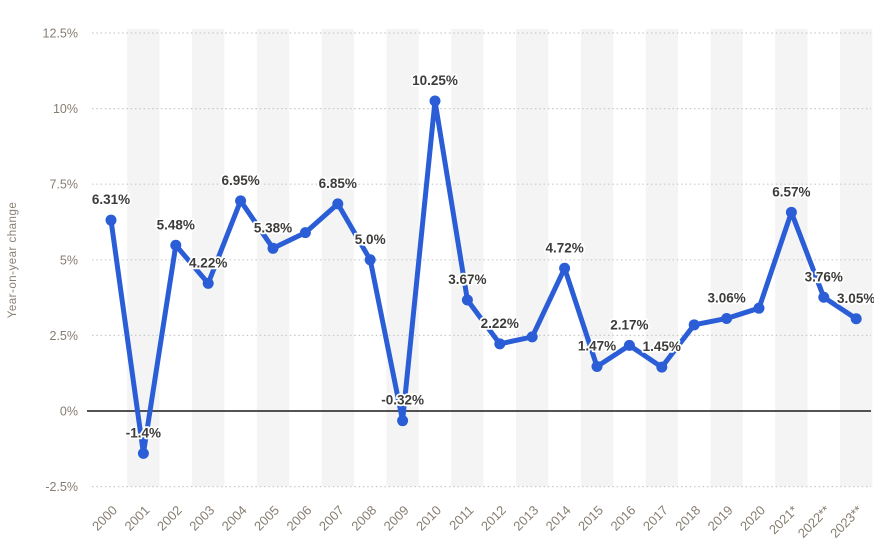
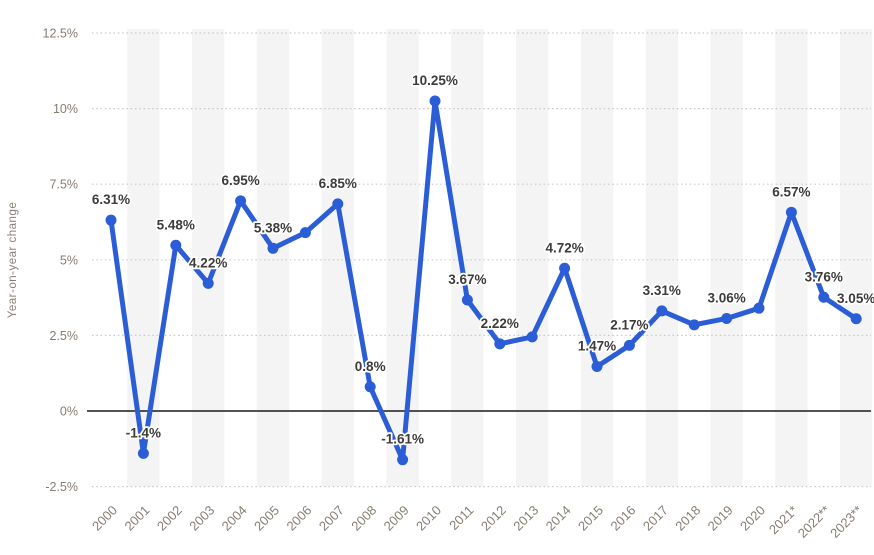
2008: 5.0% -> 0.8%
2009: -0.32% -> -1.61%
2017: 1.45% -> 3.31%
